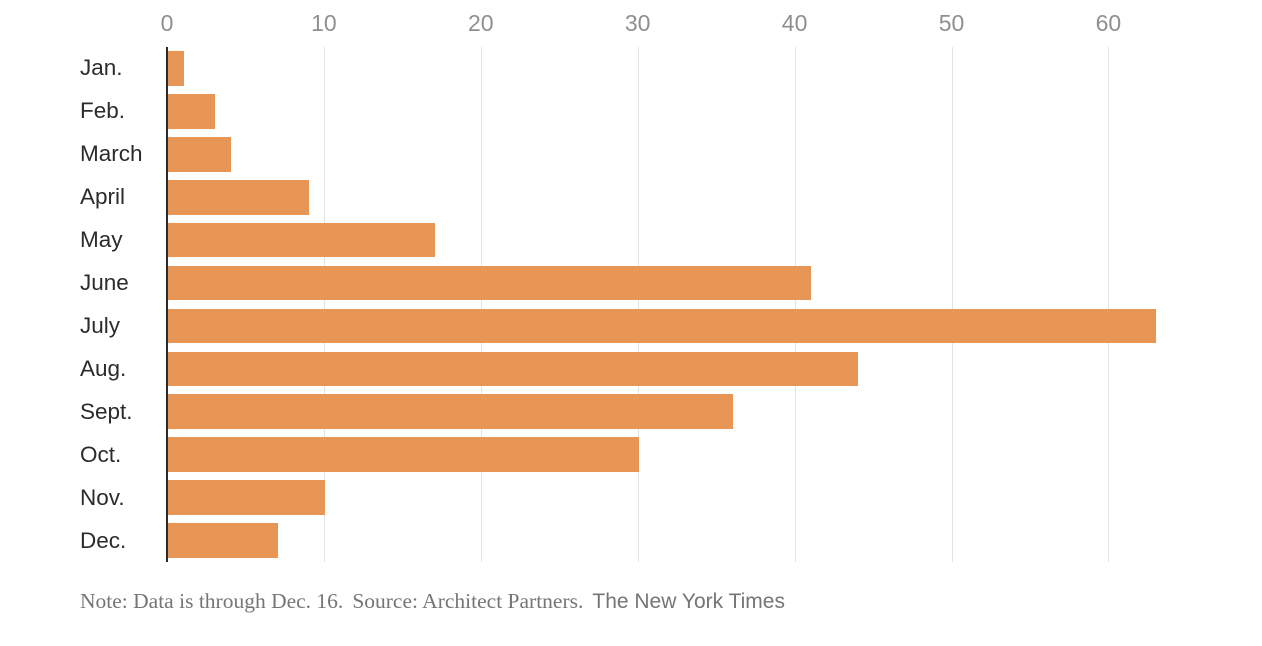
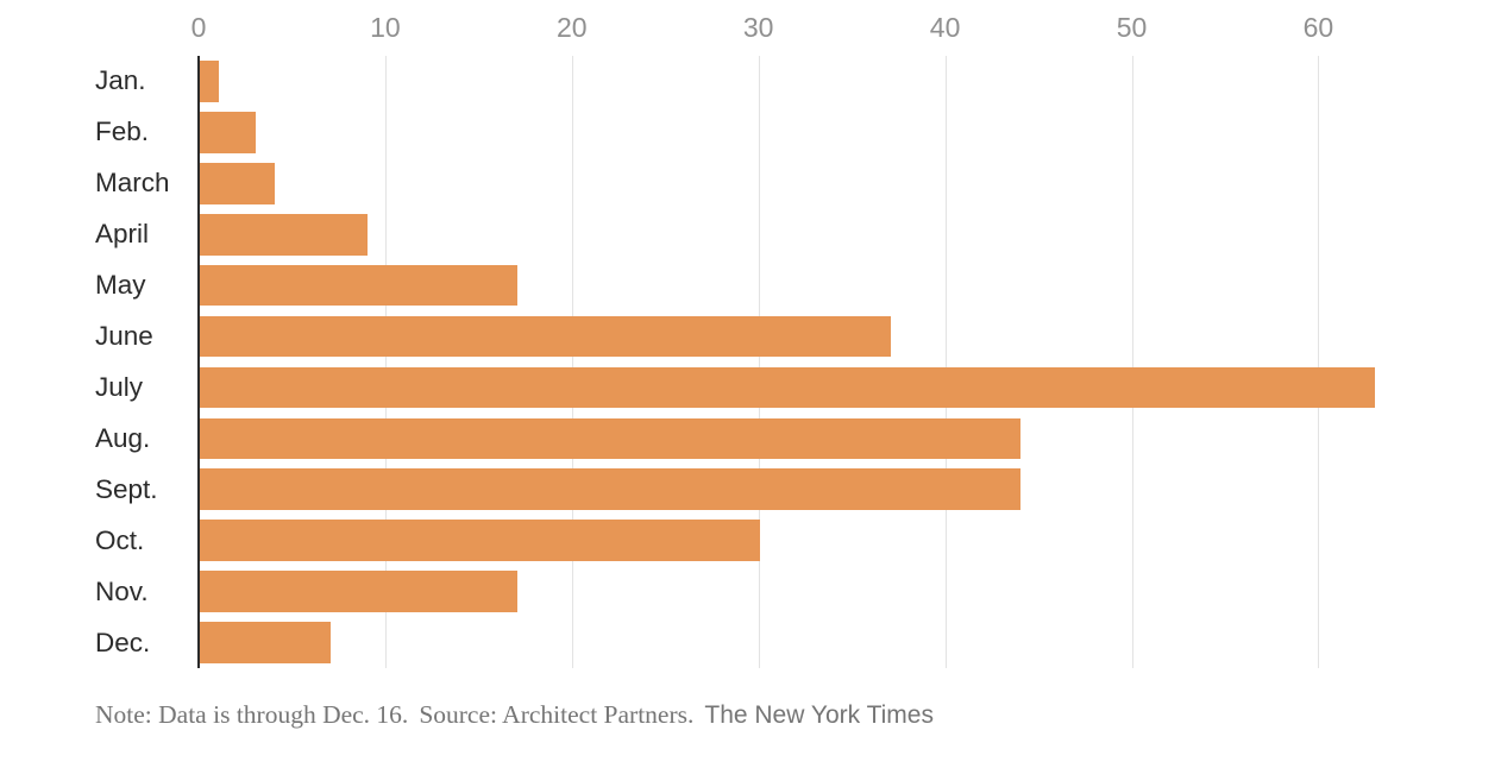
June: 41 -> 37
Sept.: 36 -> 44
Nov.: 10 -> 17
